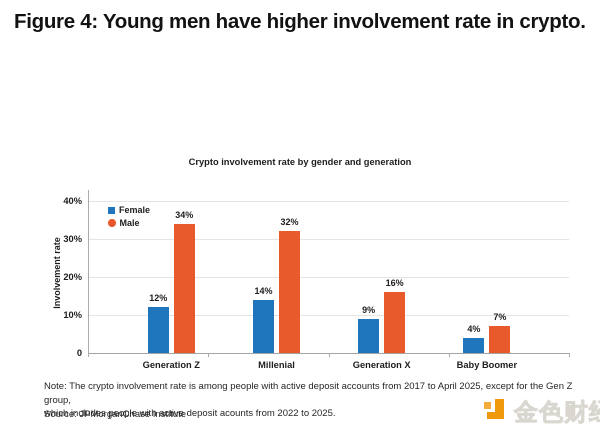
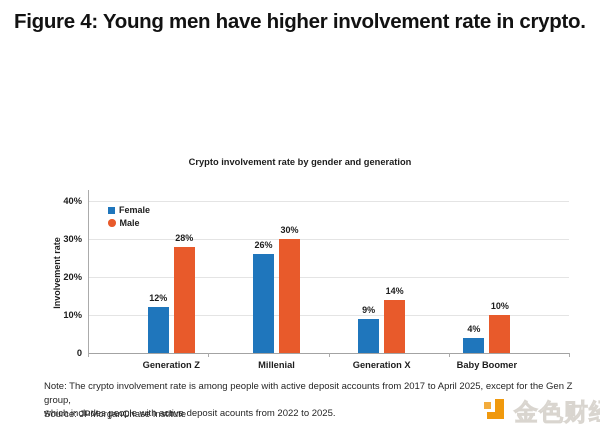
Male/Generation Z: 34% -> 28%
Female/Millenial: 14% -> 26%
Male/Millenial: 32% -> 30%
Male/Generation X: 16% -> 14%
Male/Baby Boomer: 7% -> 10%
